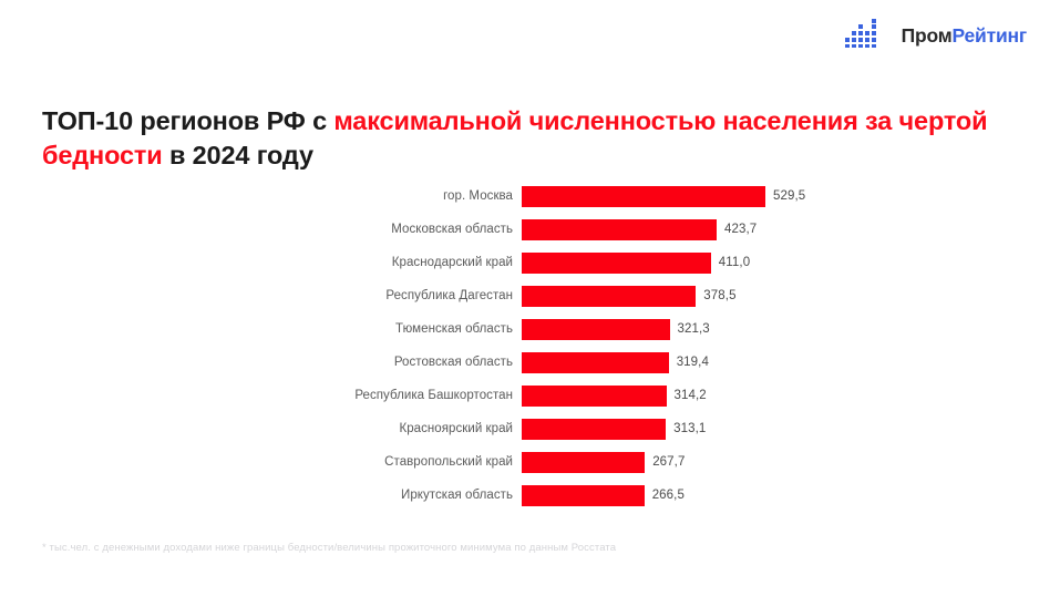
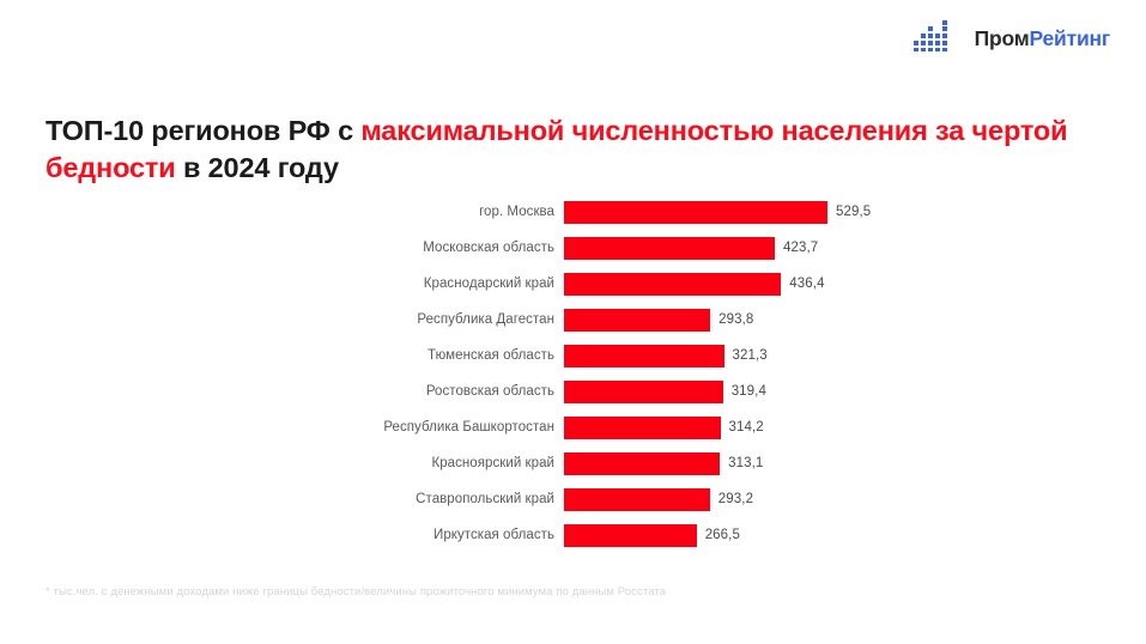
Краснодарский край: 411,0 -> 436,4
Республика Дагестан: 378,5 -> 293,8
Ставропольский край: 267,7 -> 293,2
